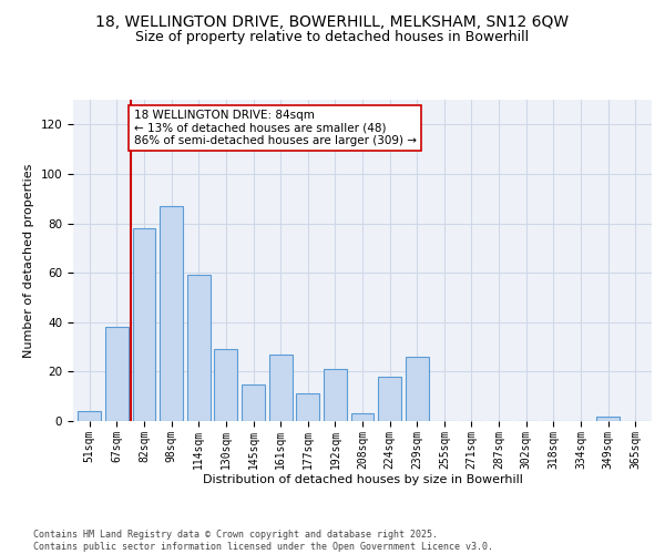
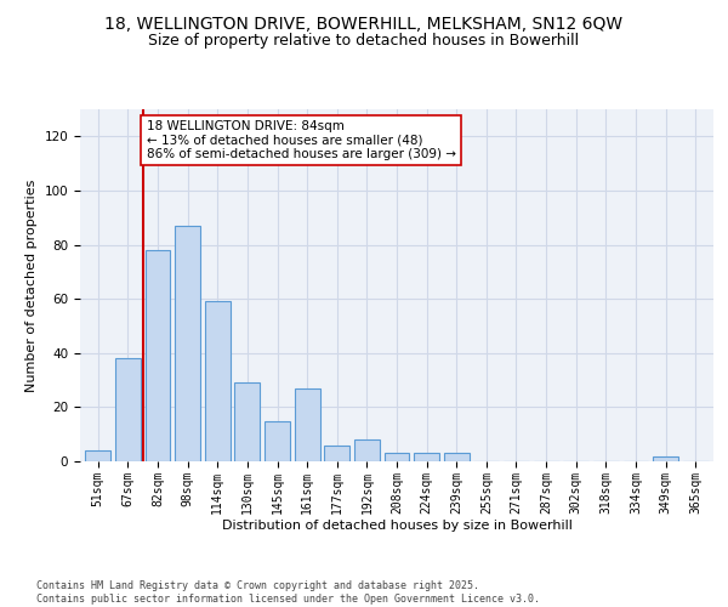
177sqm: 11 -> 6
192sqm: 21 -> 8
224sqm: 18 -> 3
239sqm: 26 -> 3
